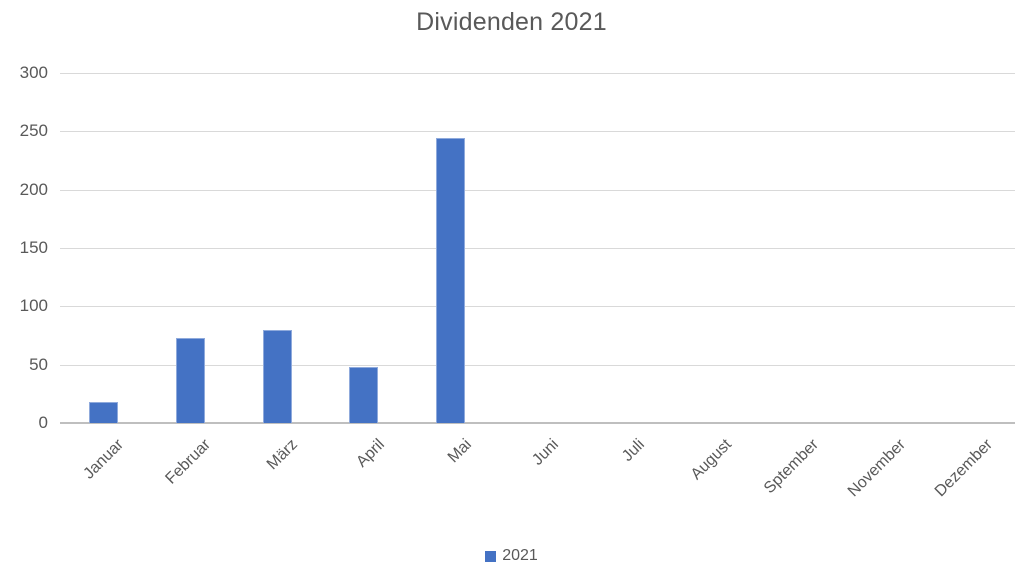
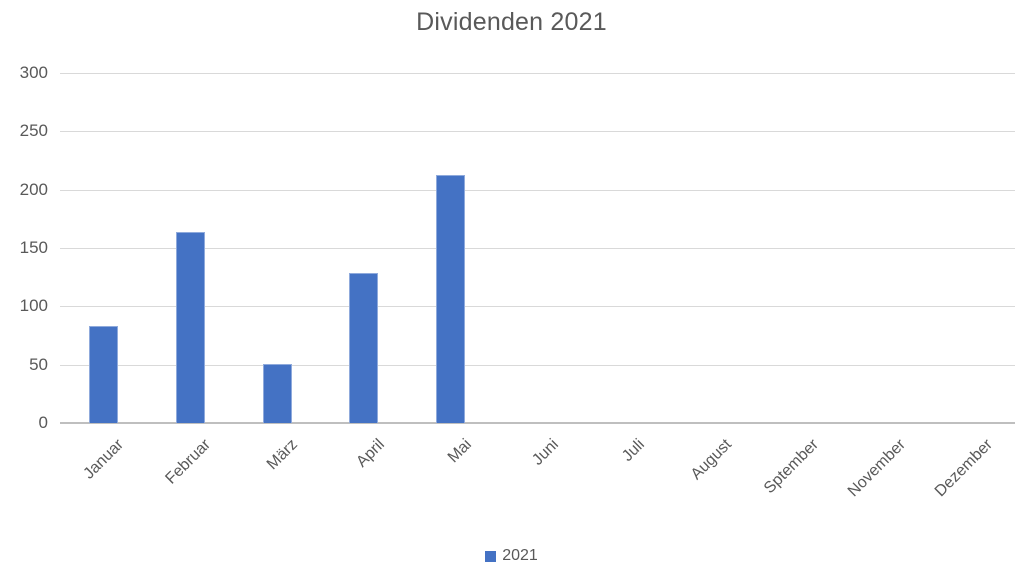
Januar: 18 -> 83
Februar: 73 -> 164
März: 80 -> 51
April: 48 -> 129
Mai: 244 -> 213
